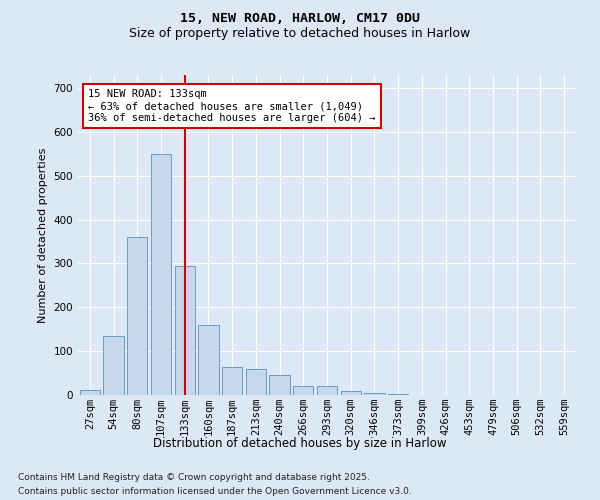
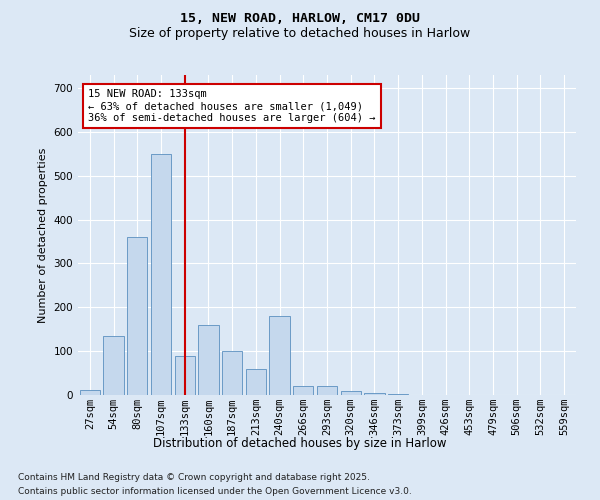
133sqm: 295 -> 90
187sqm: 65 -> 100
240sqm: 45 -> 180
